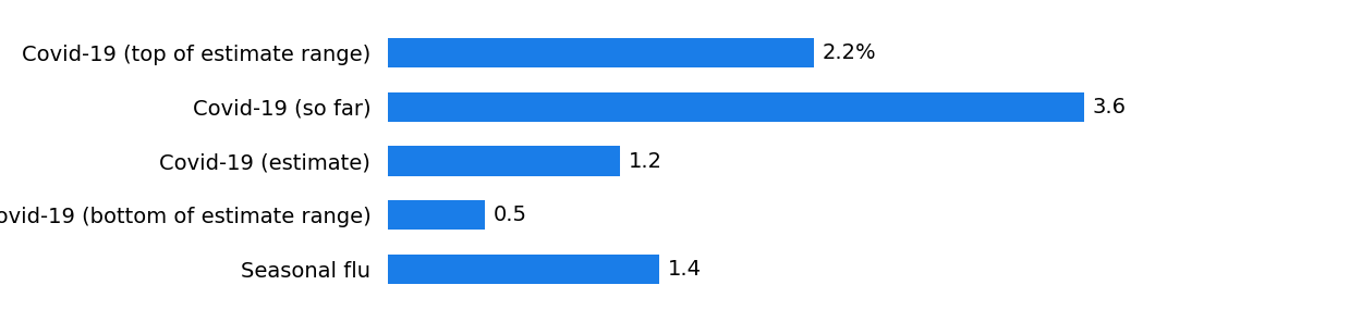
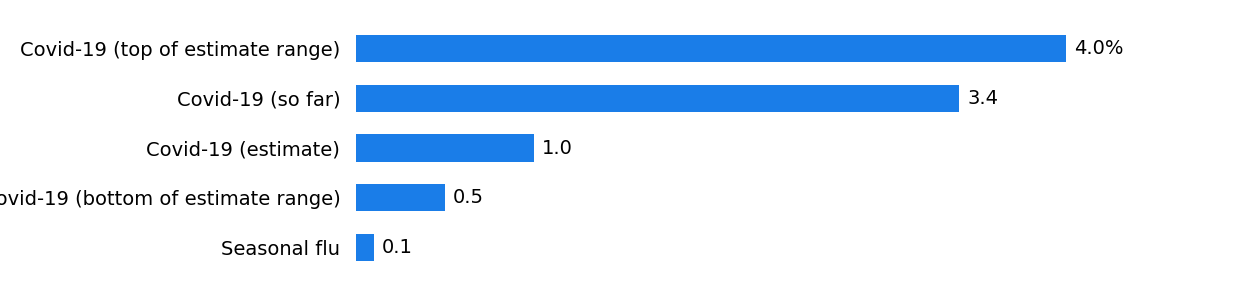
Covid-19 (top of estimate range): 2.2% -> 4.0%
Covid-19 (so far): 3.6 -> 3.4
Covid-19 (estimate): 1.2 -> 1.0
Seasonal flu: 1.4 -> 0.1
